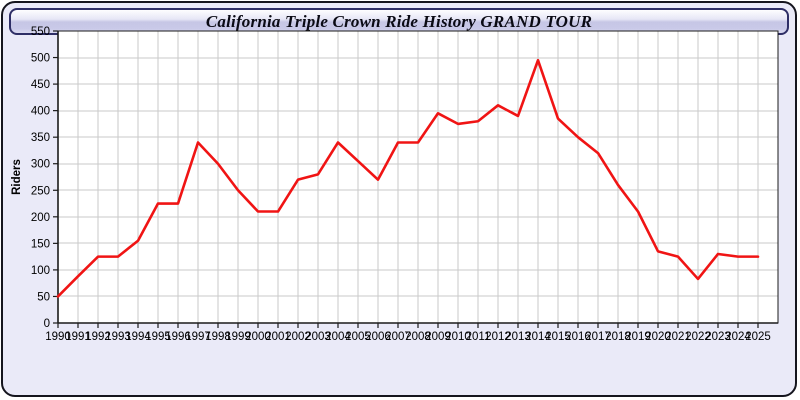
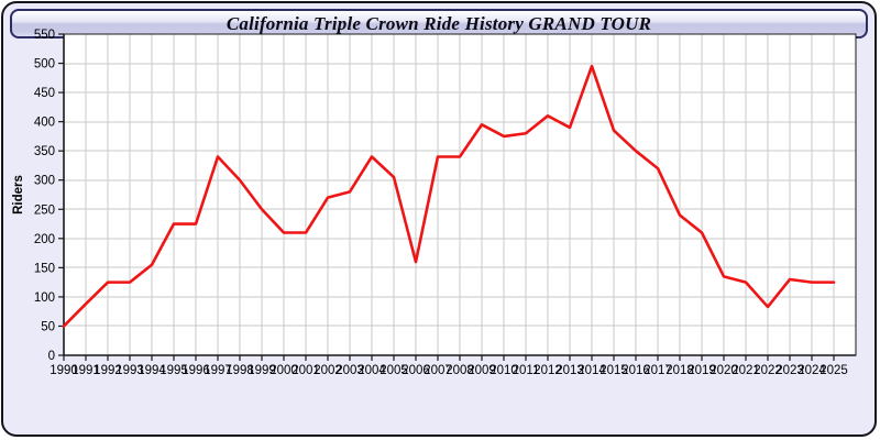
2006: 270 -> 160
2018: 260 -> 240
